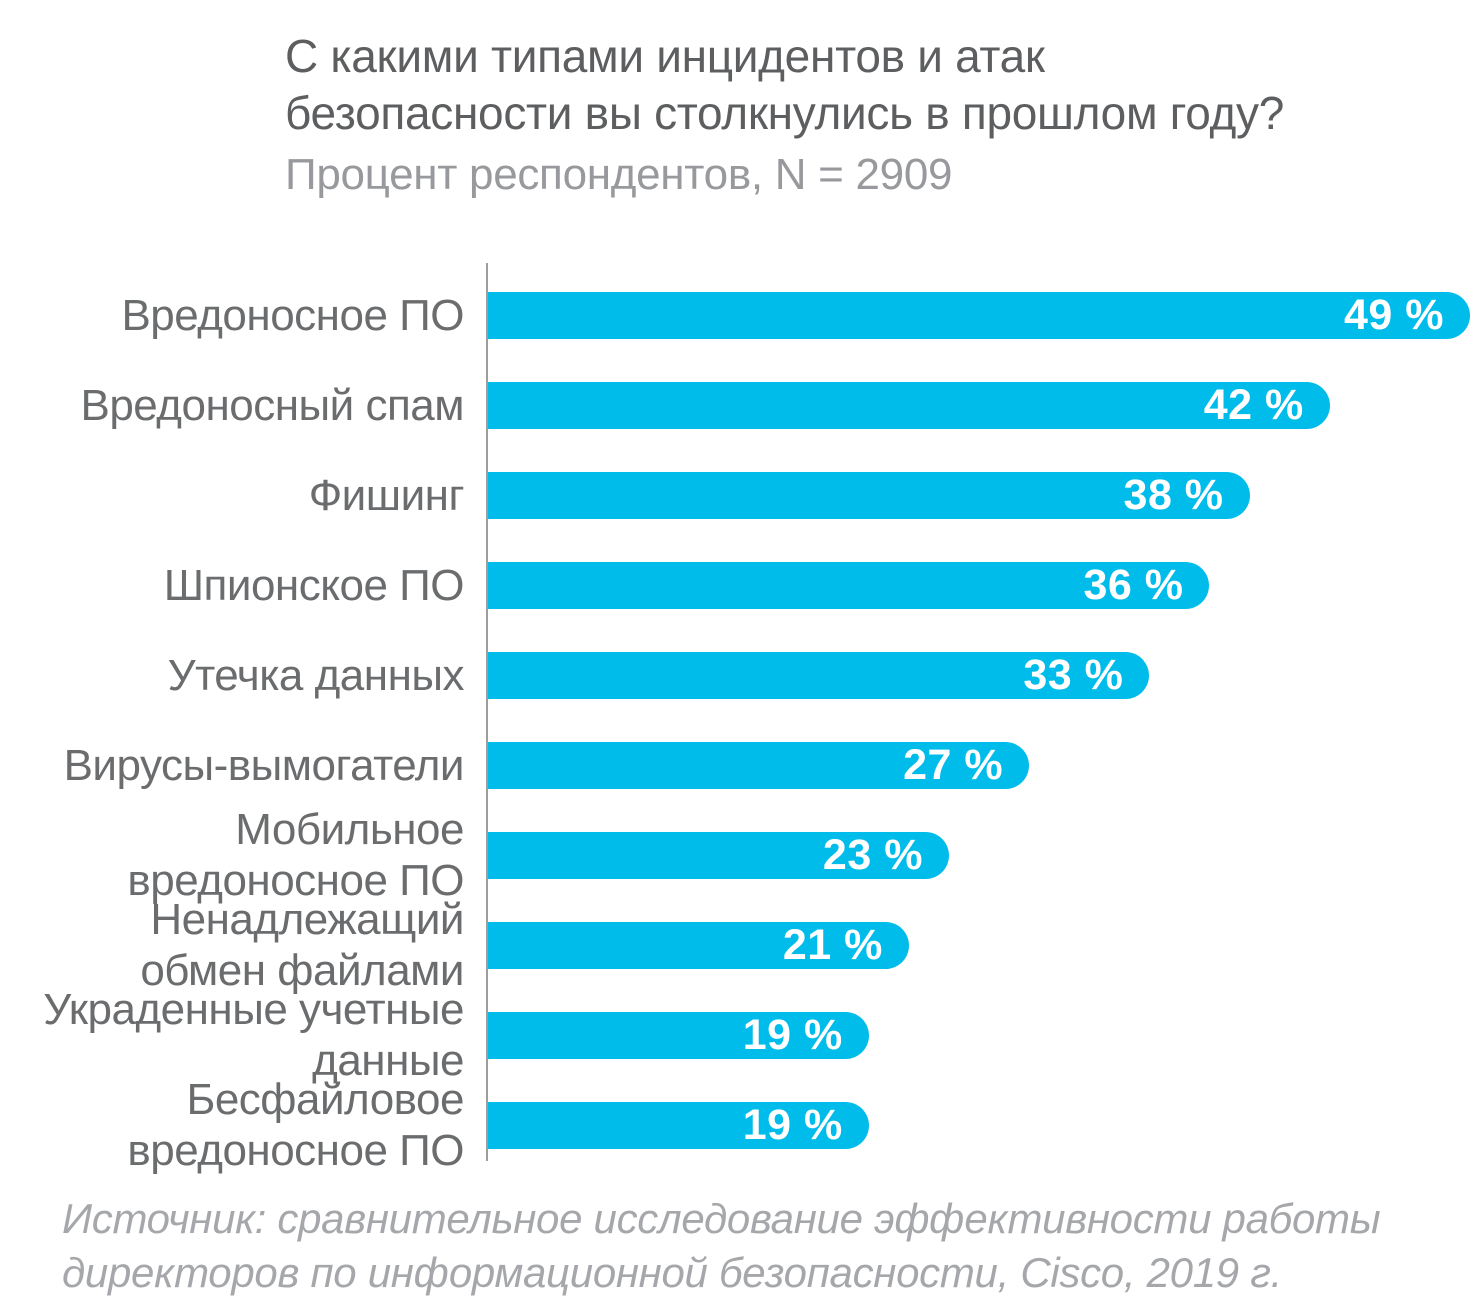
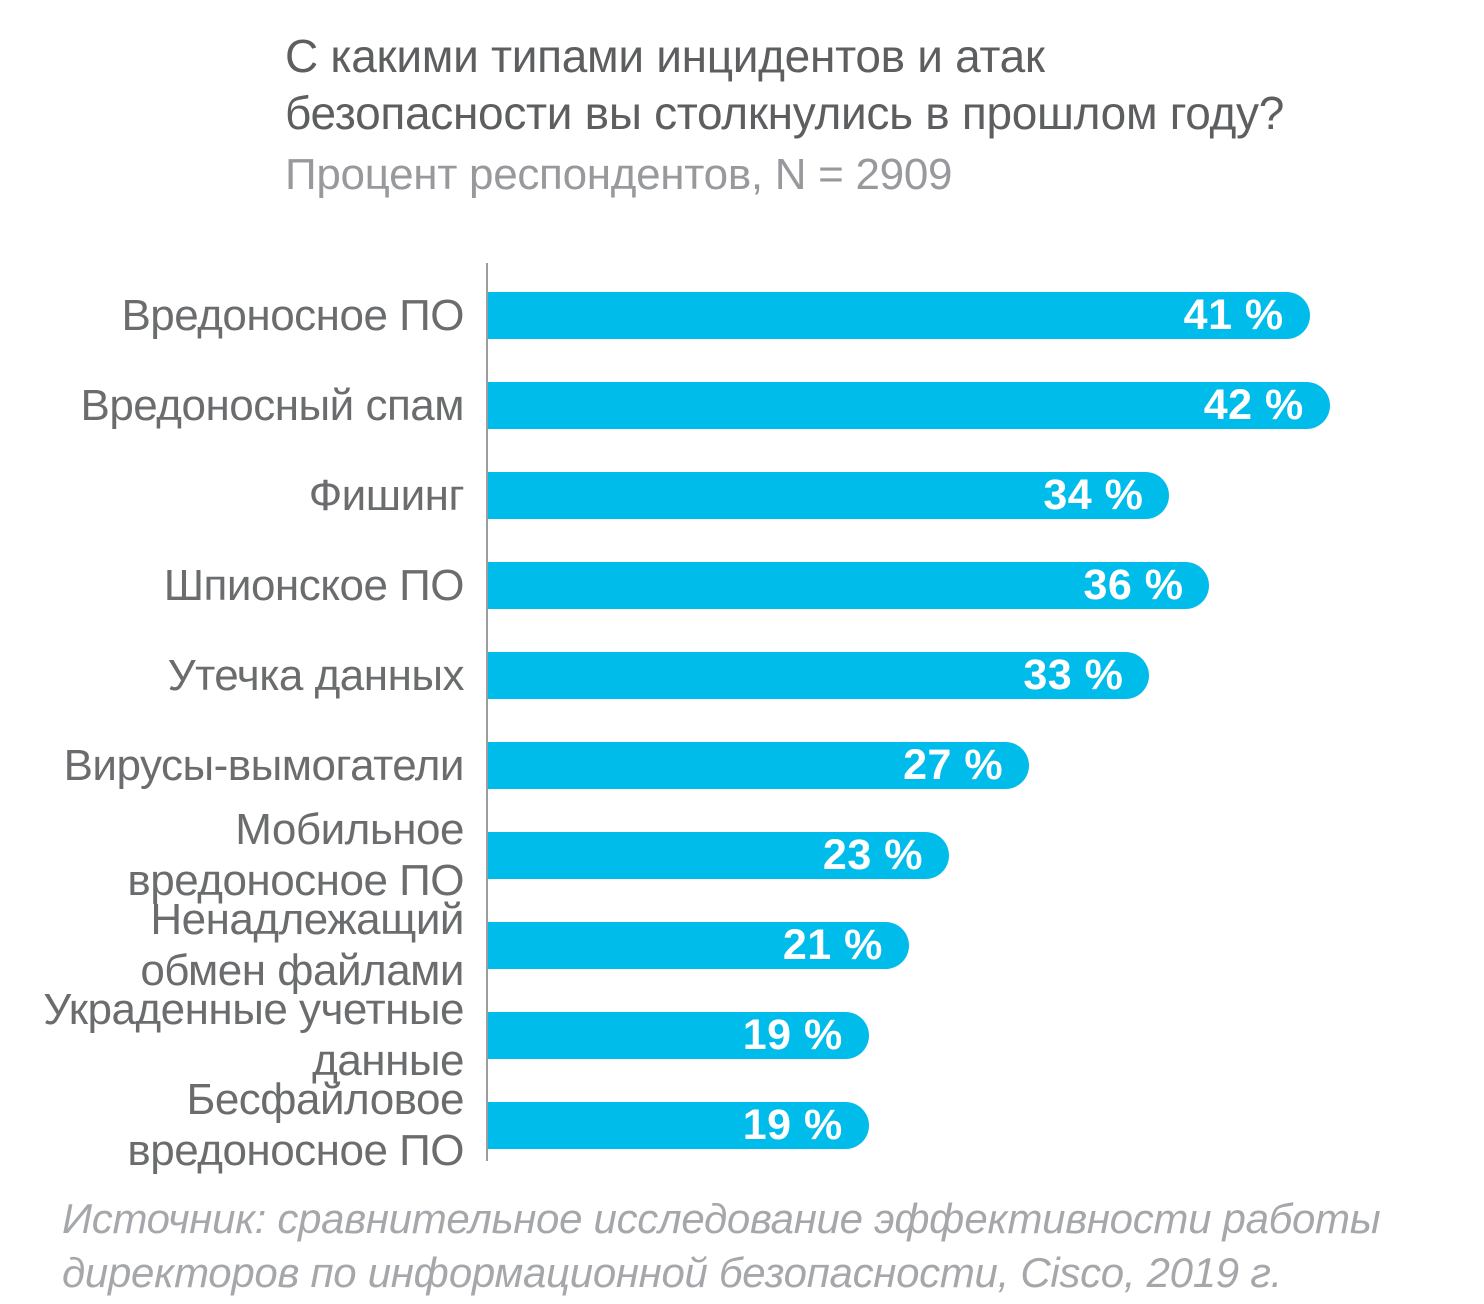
Вредоносное ПО: 49 -> 41
Фишинг: 38 -> 34
